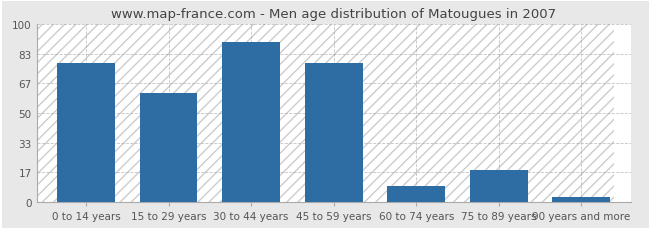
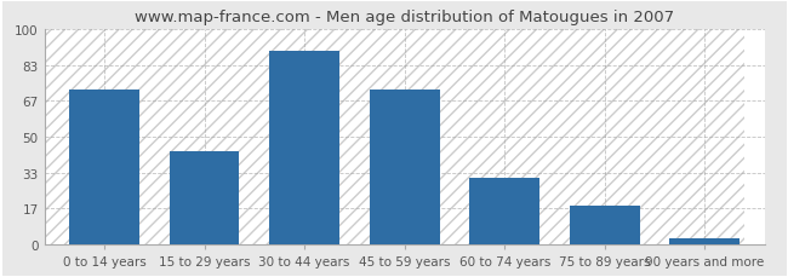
0 to 14 years: 78 -> 72
15 to 29 years: 61 -> 43
45 to 59 years: 78 -> 72
60 to 74 years: 9 -> 31
